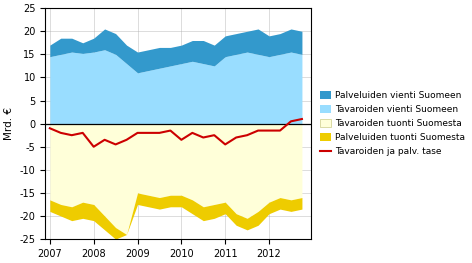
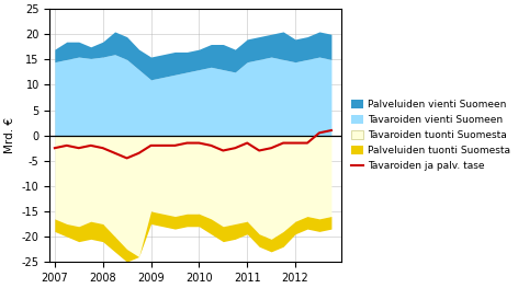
Tavaroiden ja palv. tase/2007: -1.0 -> -2.5
Tavaroiden ja palv. tase/2008: -5.0 -> -2.5
Tavaroiden ja palv. tase/2010: -3.5 -> -1.5
Tavaroiden ja palv. tase/2011: -4.5 -> -1.5
